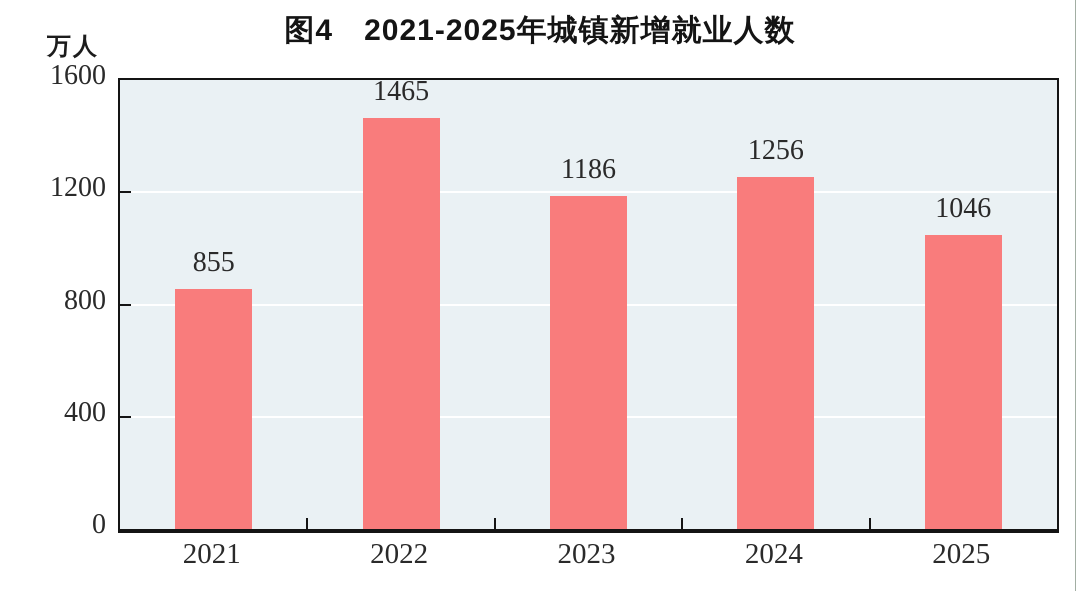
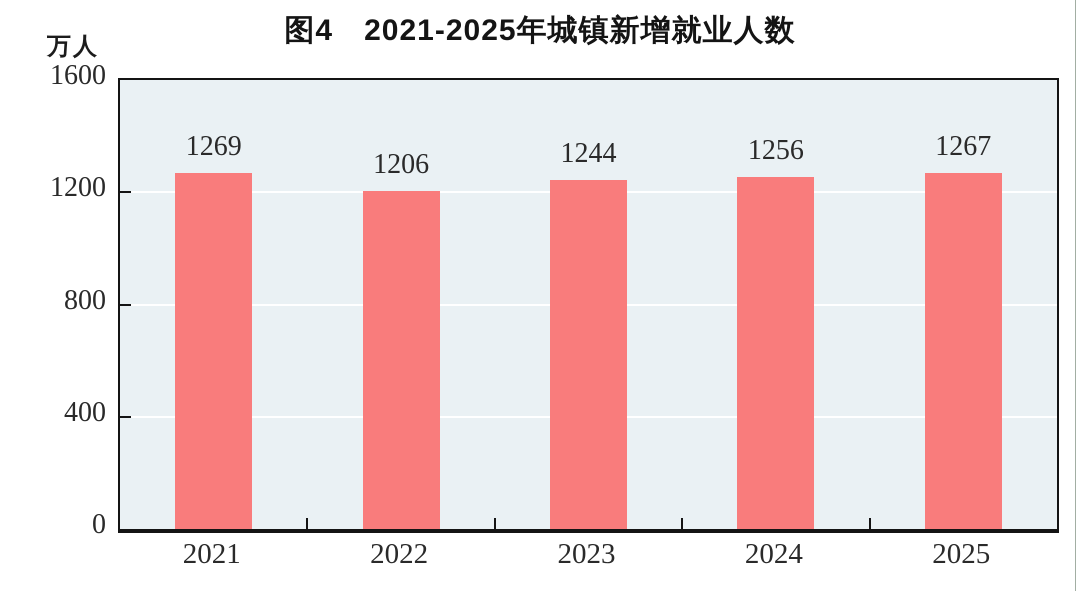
2021: 855 -> 1269
2022: 1465 -> 1206
2023: 1186 -> 1244
2025: 1046 -> 1267
